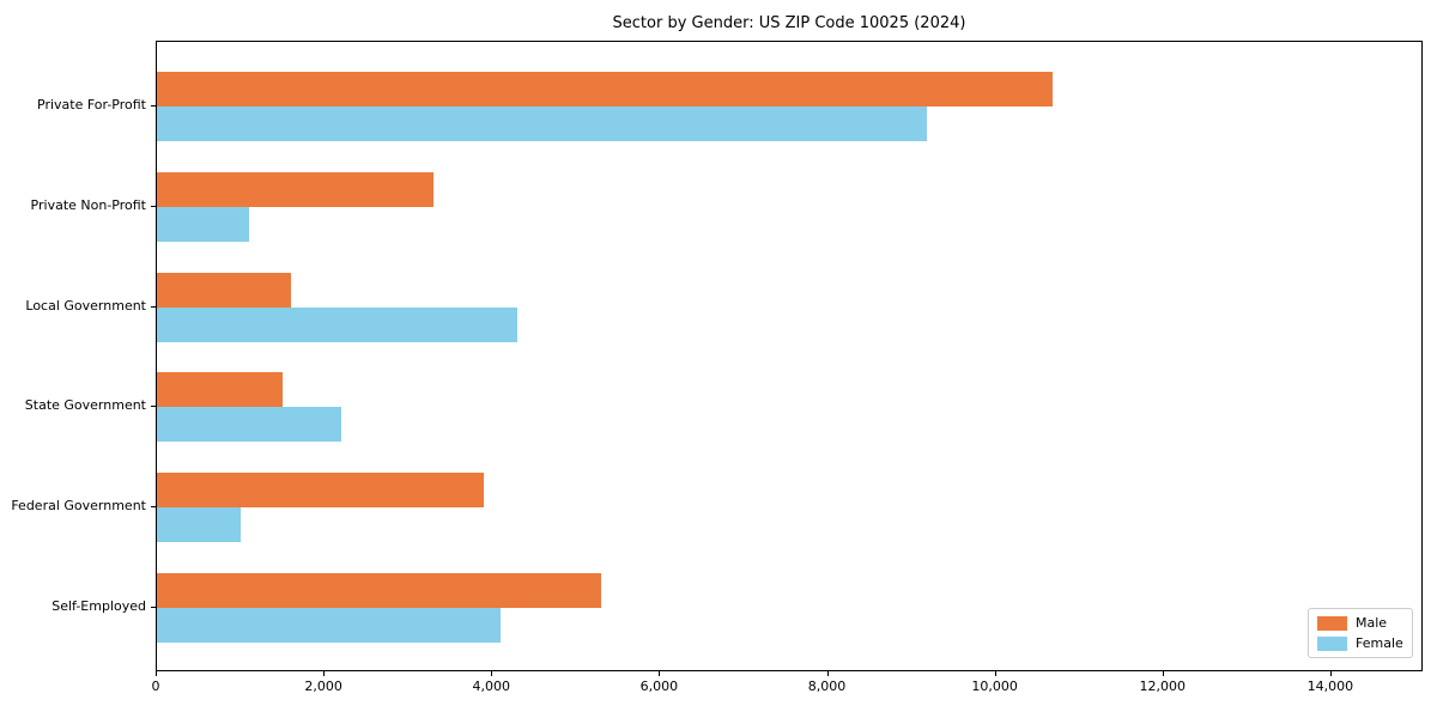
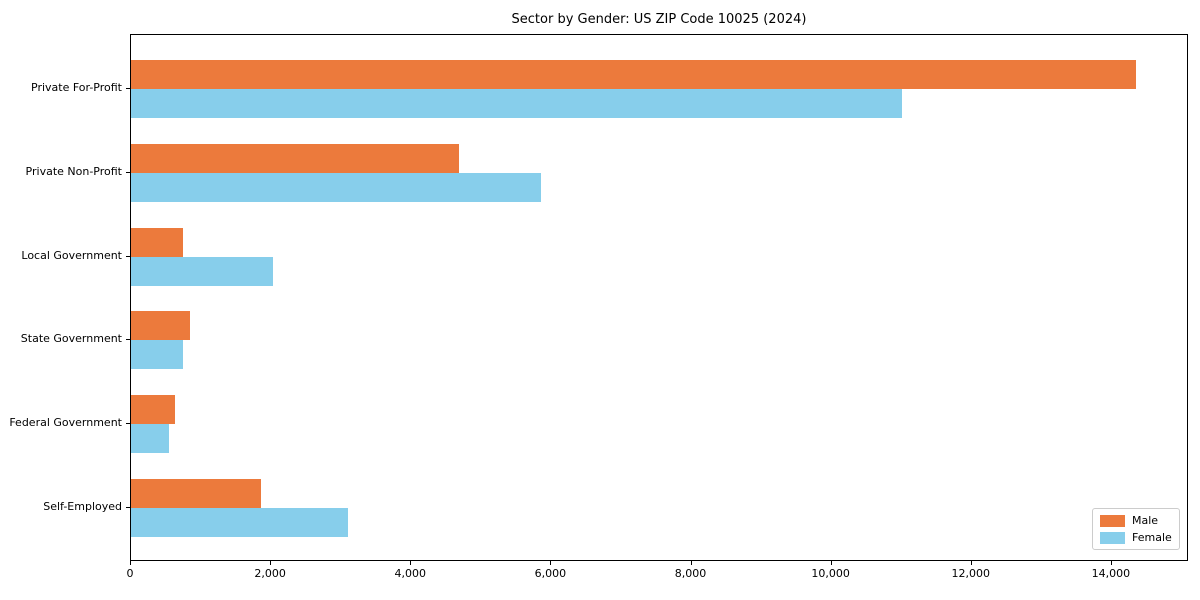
Male/Private For-Profit: 10700 -> 14400
Female/Private For-Profit: 9200 -> 11000
Male/Private Non-Profit: 3300 -> 4700
Female/Private Non-Profit: 1100 -> 5900
Male/Local Government: 1600 -> 700
Female/Local Government: 4300 -> 2000
Male/State Government: 1500 -> 800
Female/State Government: 2200 -> 700
Male/Federal Government: 3900 -> 600
Female/Federal Government: 1000 -> 500
Male/Self-Employed: 5300 -> 1900
Female/Self-Employed: 4100 -> 3100
